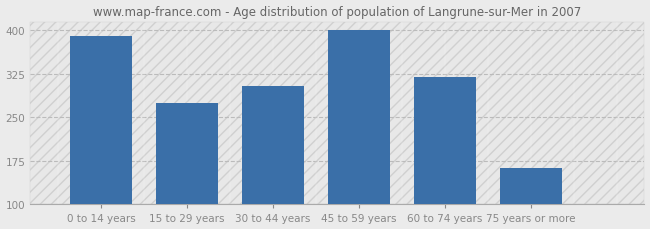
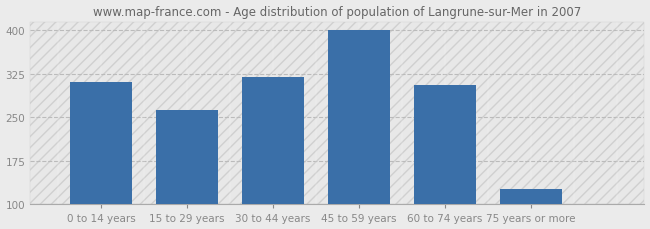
0 to 14 years: 390 -> 311
15 to 29 years: 274 -> 263
30 to 44 years: 304 -> 320
60 to 74 years: 320 -> 305
75 years or more: 162 -> 127
